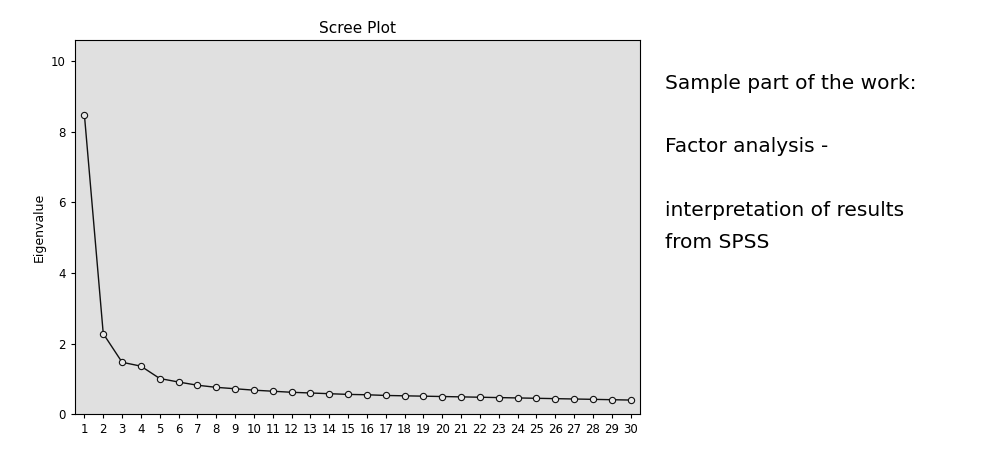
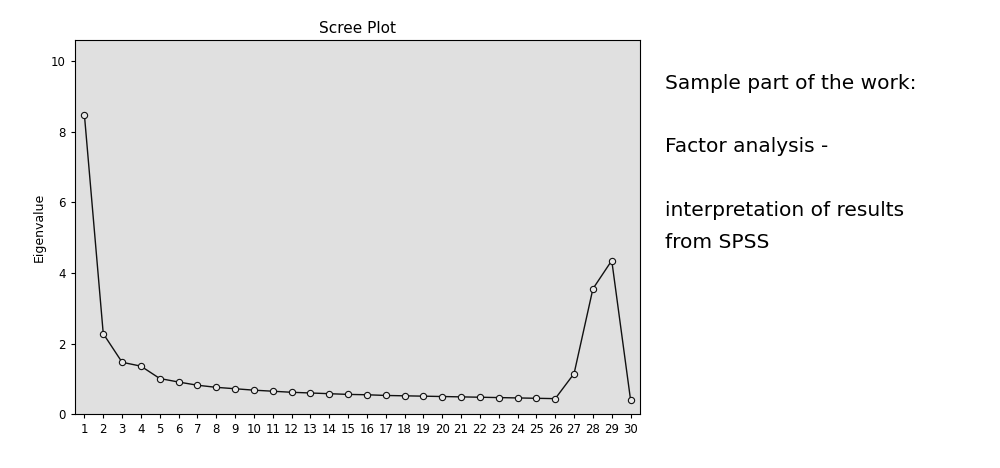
27: 0.43 -> 1.15
28: 0.42 -> 3.55
29: 0.41 -> 4.35
